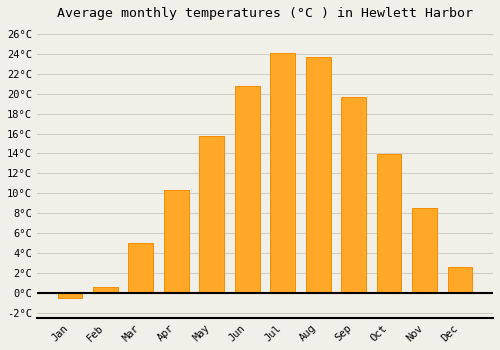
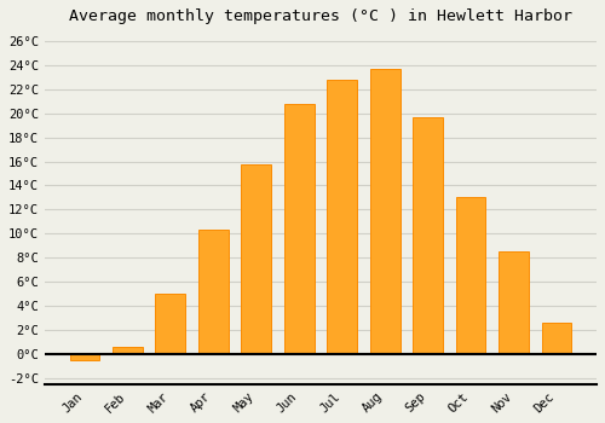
Jul: 24.1°C -> 22.8°C
Oct: 13.9°C -> 13.0°C
